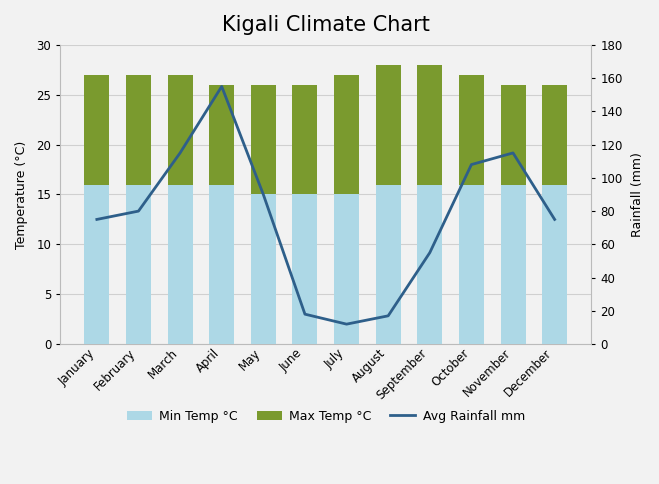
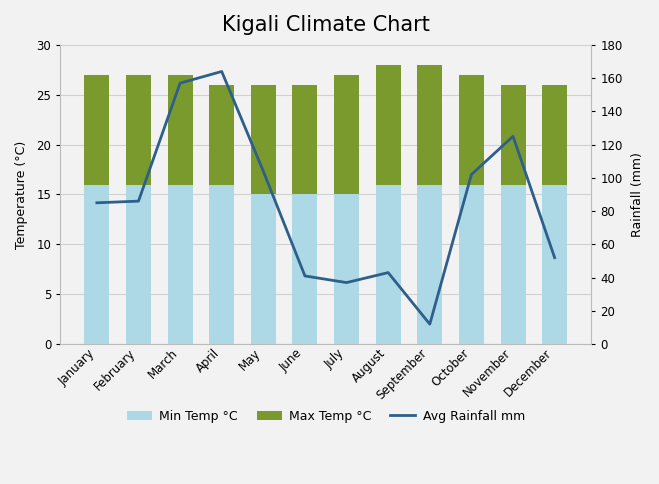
Avg Rainfall mm/January: 75 -> 85
Avg Rainfall mm/February: 80 -> 86
Avg Rainfall mm/March: 115 -> 157
Avg Rainfall mm/April: 155 -> 164
Avg Rainfall mm/May: 90 -> 104
Avg Rainfall mm/June: 18 -> 41
Avg Rainfall mm/July: 12 -> 37
Avg Rainfall mm/August: 17 -> 43
Avg Rainfall mm/September: 55 -> 12
Avg Rainfall mm/October: 108 -> 102
Avg Rainfall mm/November: 115 -> 125
Avg Rainfall mm/December: 75 -> 52
